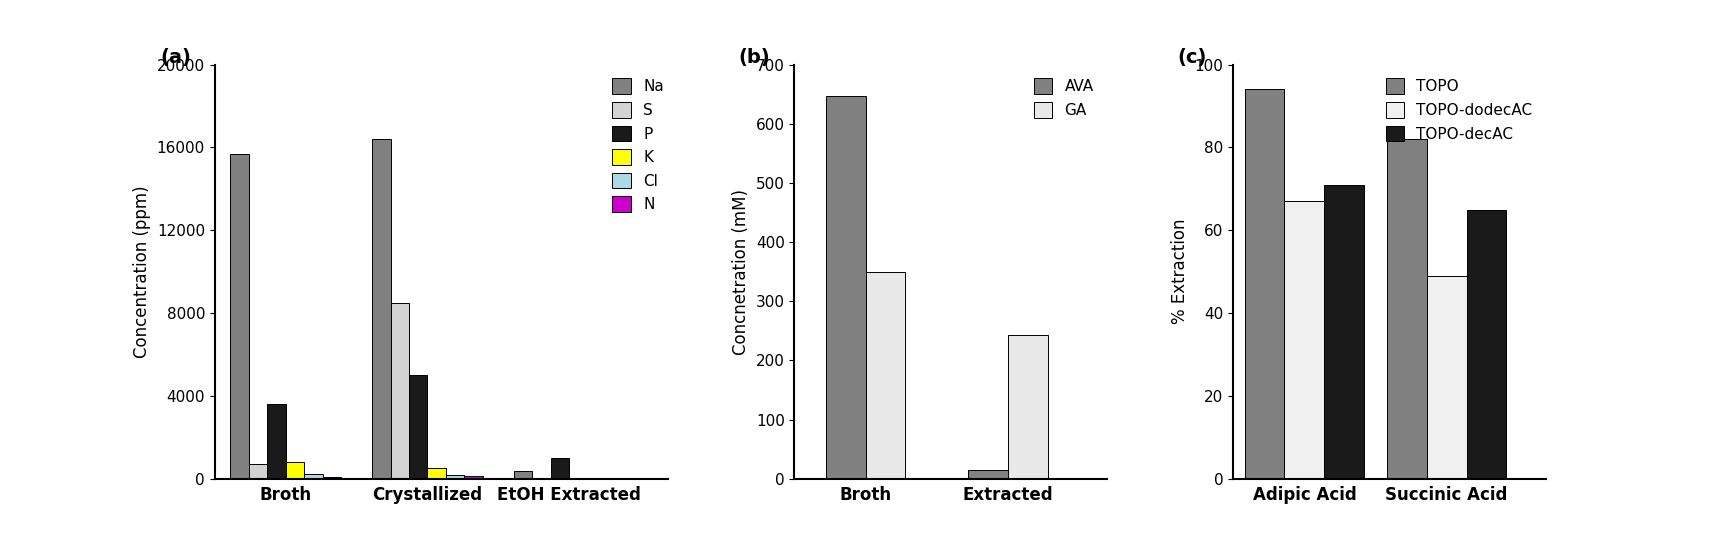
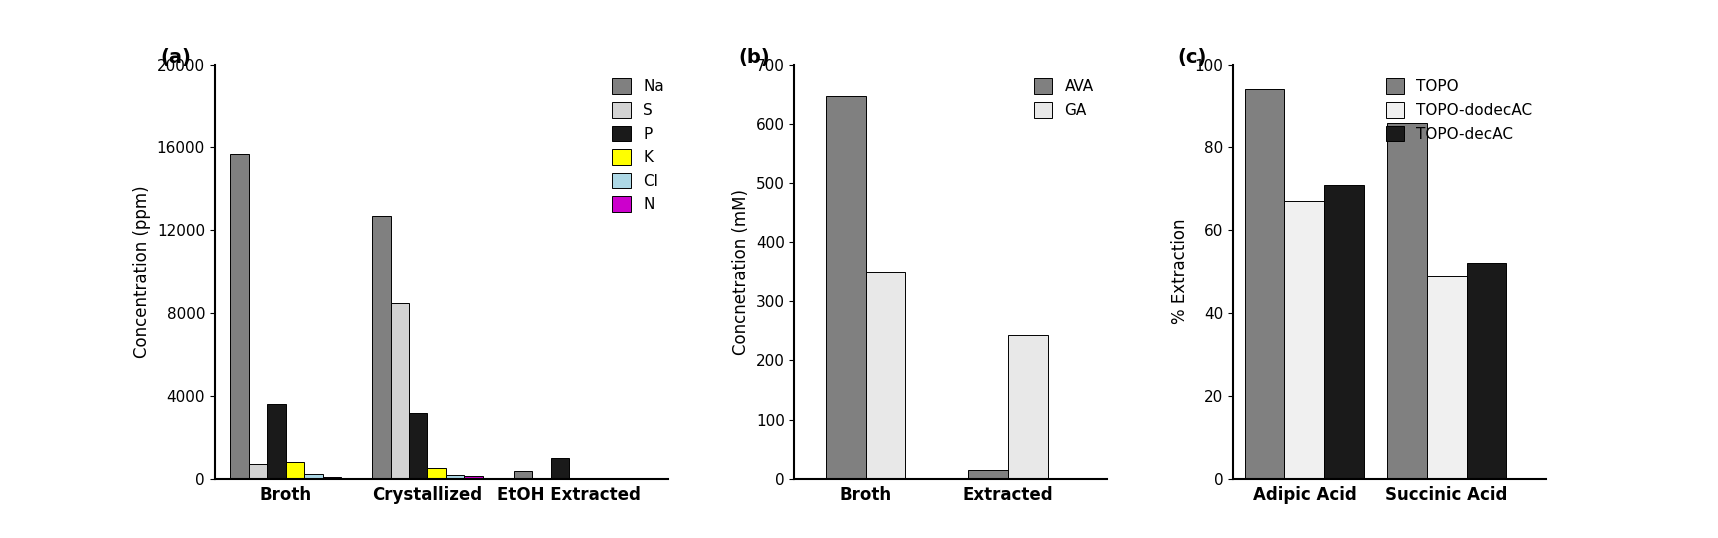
Na/Crystallized: 16400 -> 12700
P/Crystallized: 5000 -> 3200
TOPO/Succinic Acid: 82 -> 86
TOPO-decAC/Succinic Acid: 65 -> 52
